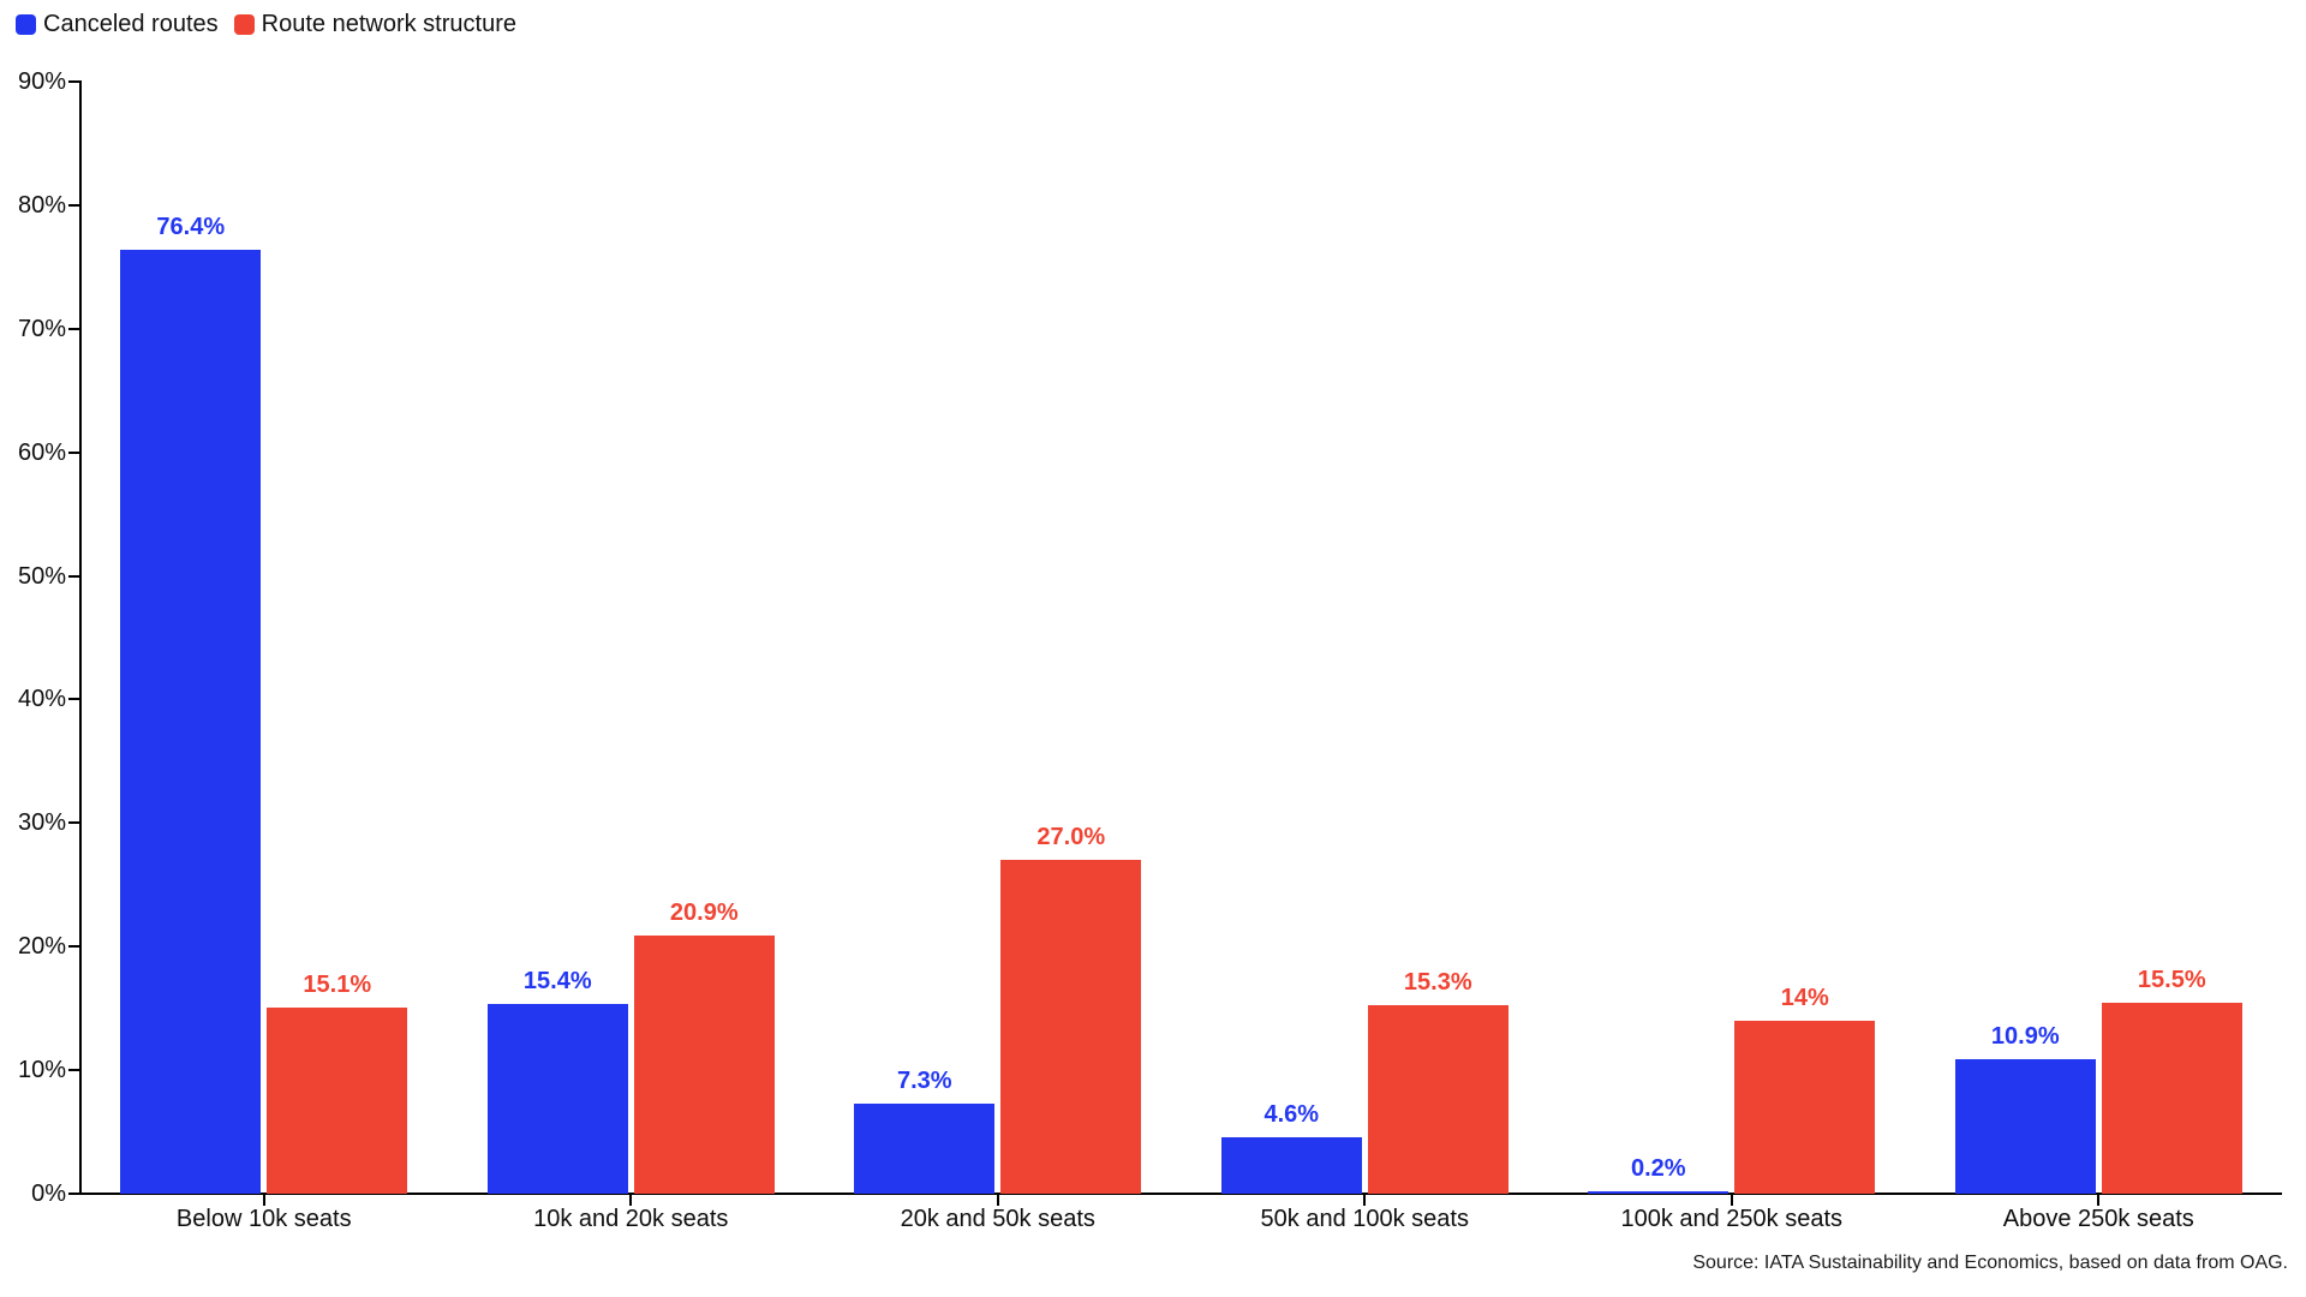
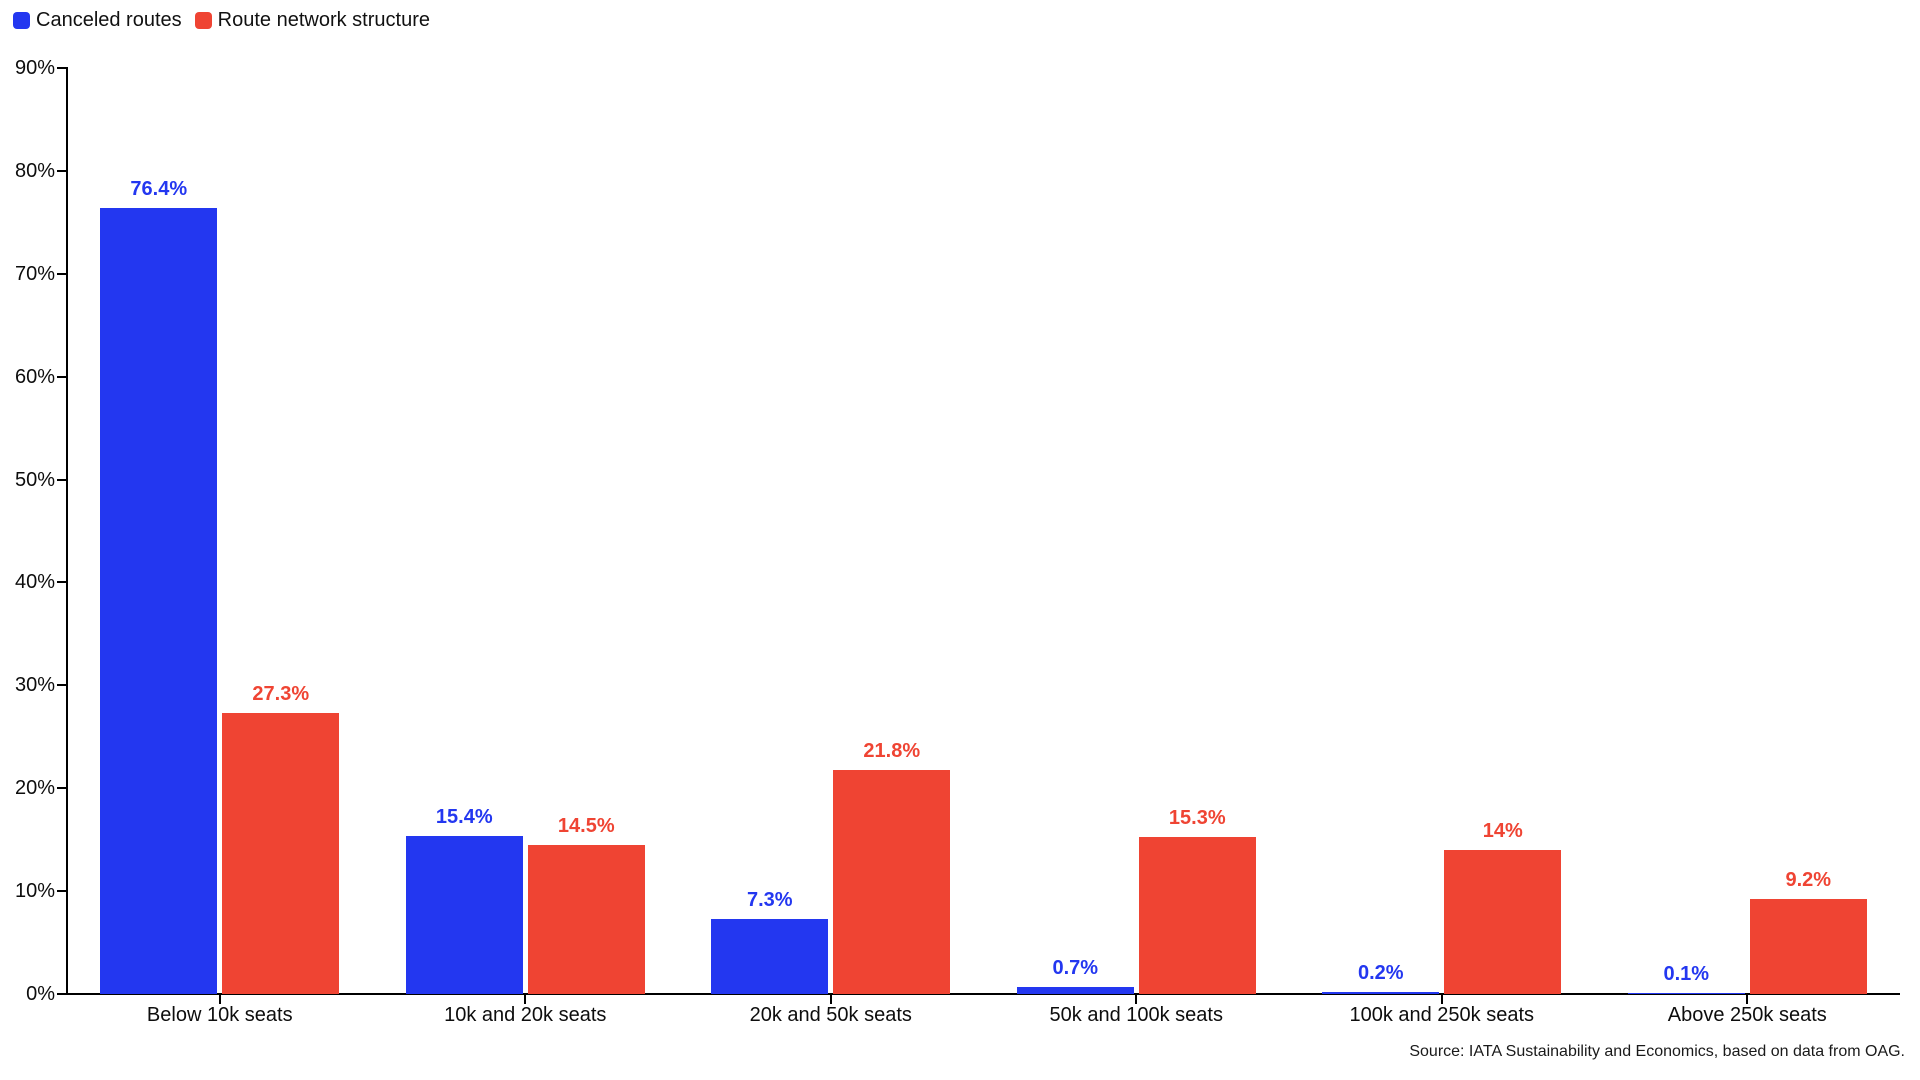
Route network structure/Below 10k seats: 15.1% -> 27.3%
Route network structure/10k and 20k seats: 20.9% -> 14.5%
Route network structure/20k and 50k seats: 27.0% -> 21.8%
Canceled routes/50k and 100k seats: 4.6% -> 0.7%
Canceled routes/Above 250k seats: 10.9% -> 0.1%
Route network structure/Above 250k seats: 15.5% -> 9.2%
